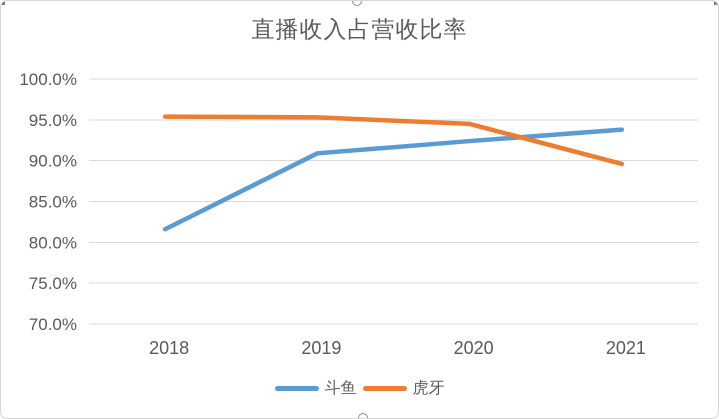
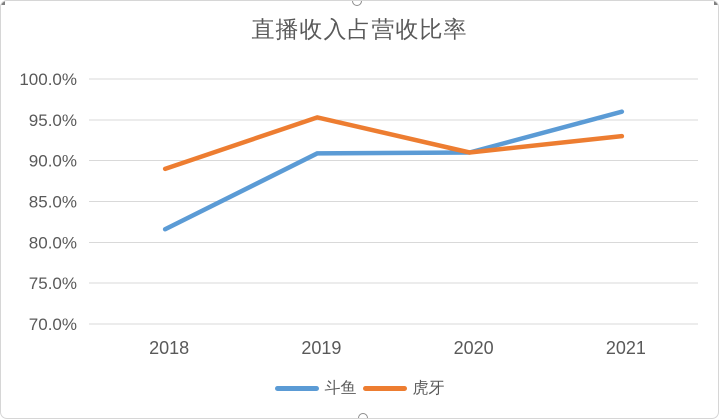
虎牙/2018: 95% -> 89%
斗鱼/2020: 92% -> 91%
虎牙/2020: 94% -> 91%
斗鱼/2021: 94% -> 96%
虎牙/2021: 90% -> 93%
